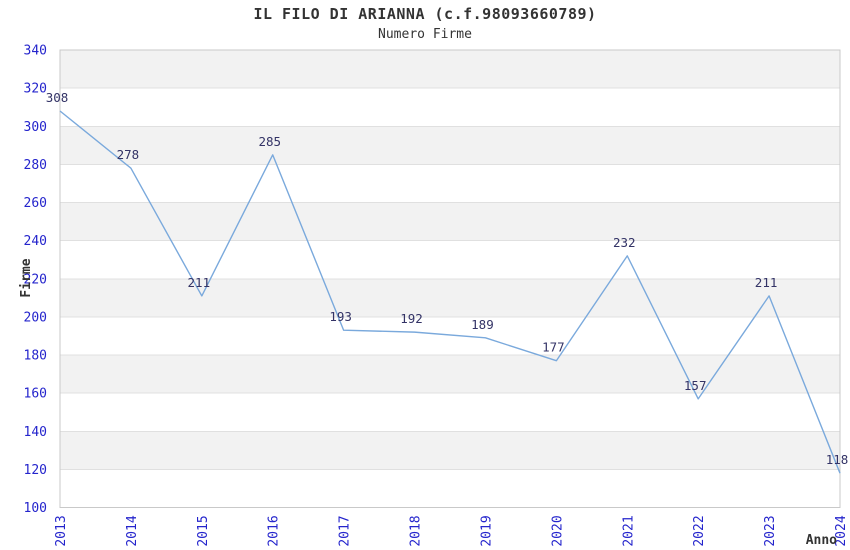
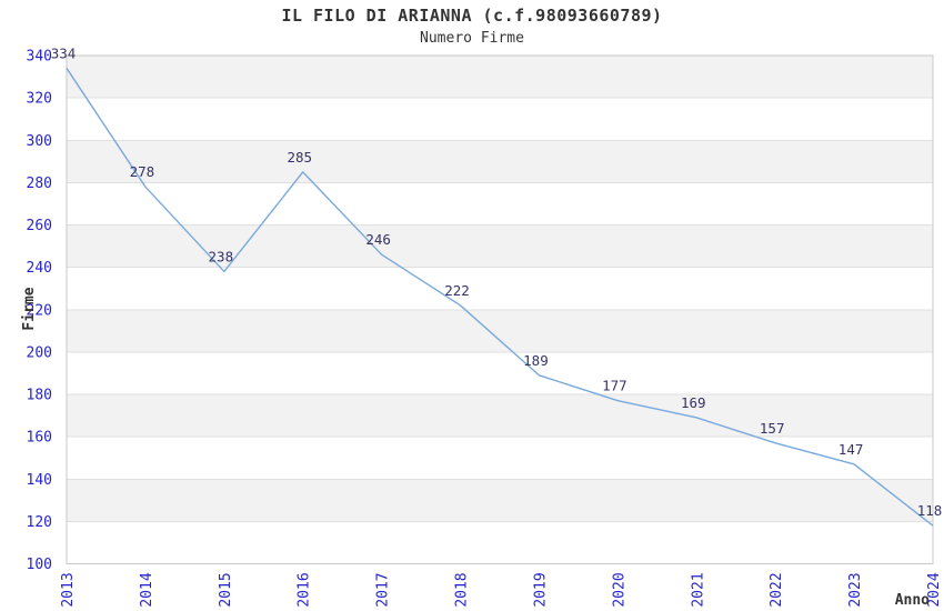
2013: 308 -> 334
2015: 211 -> 238
2017: 193 -> 246
2018: 192 -> 222
2021: 232 -> 169
2023: 211 -> 147
